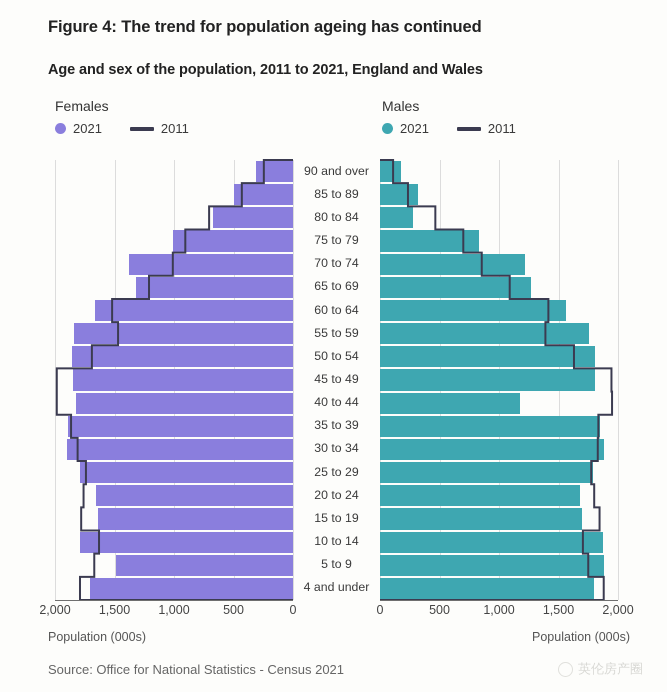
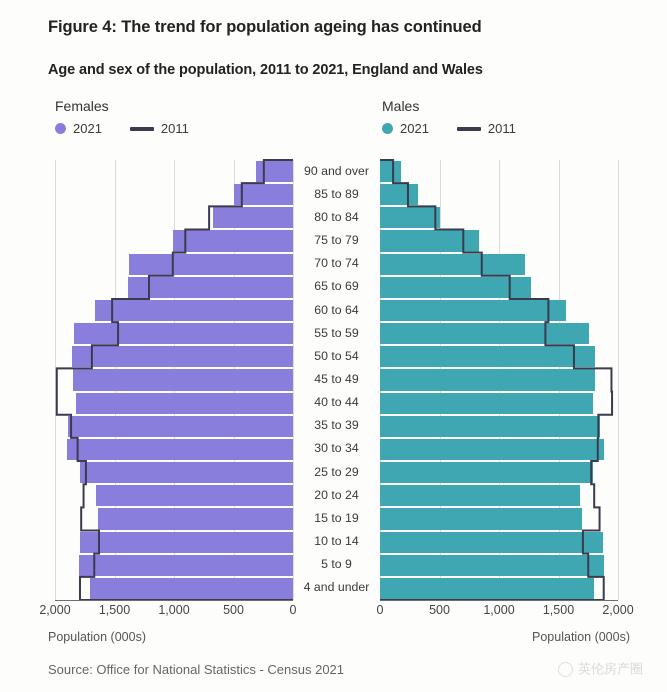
Males 2021/80 to 84: 280 -> 500
Females 2021/65 to 69: 1320 -> 1390
Males 2021/40 to 44: 1180 -> 1790
Females 2021/5 to 9: 1490 -> 1800
